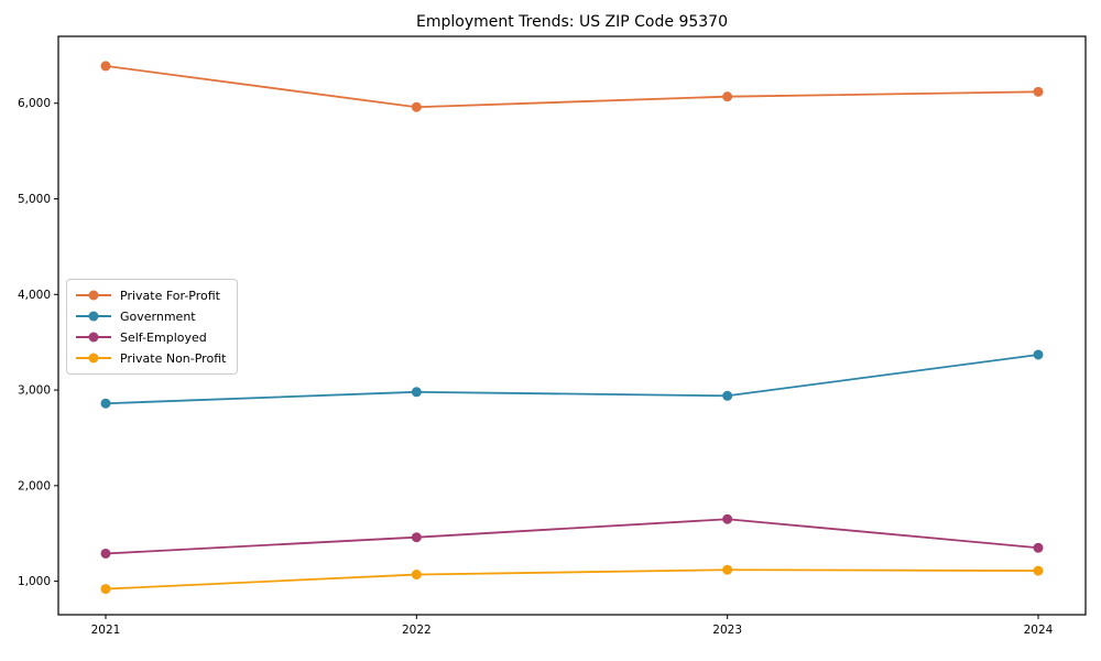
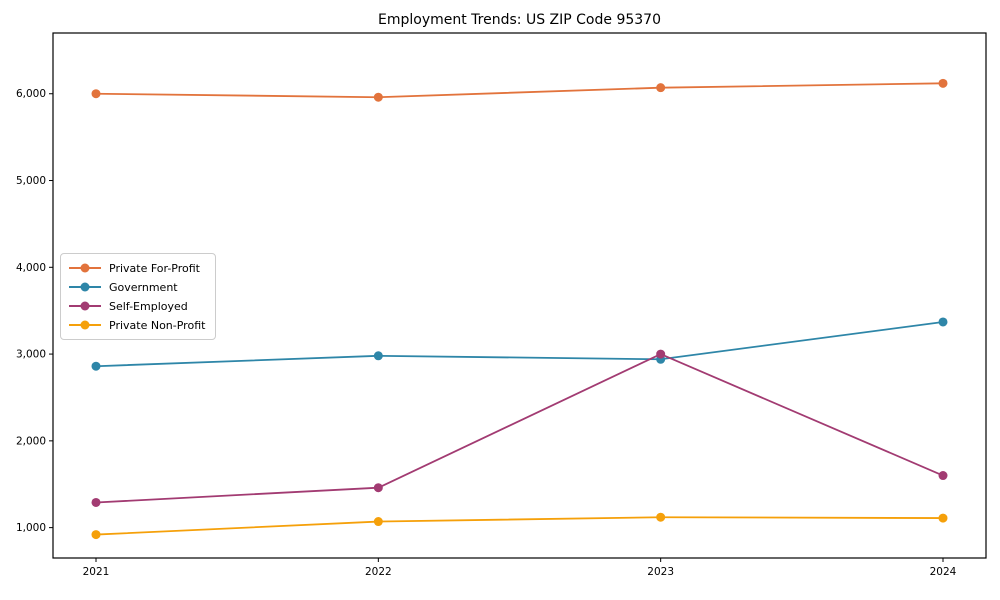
Private For-Profit/2021: 6400 -> 6000
Self-Employed/2023: 1600 -> 3000
Self-Employed/2024: 1400 -> 1600
